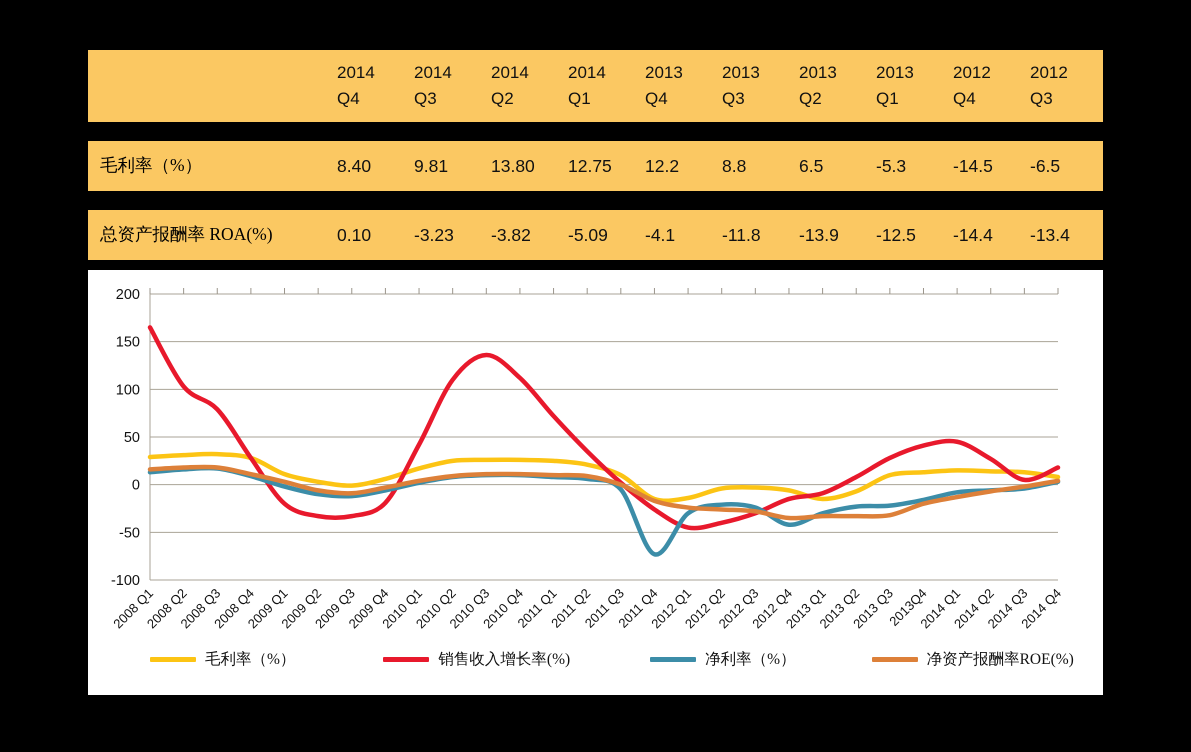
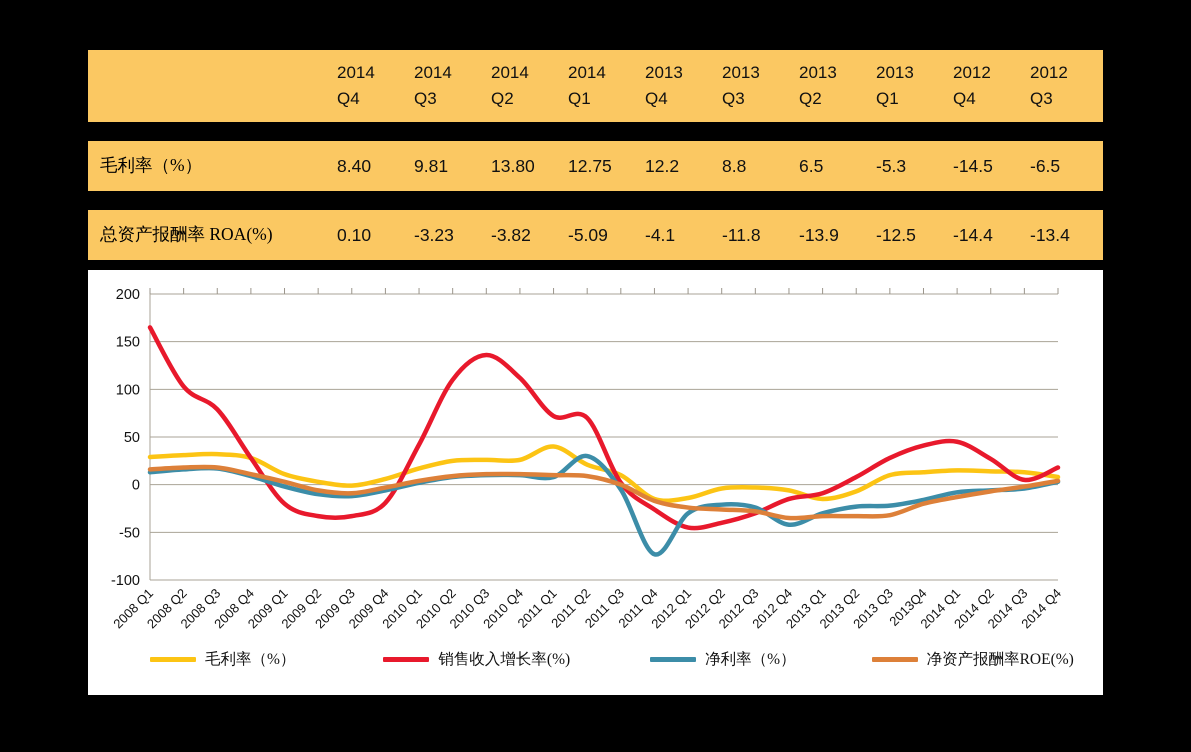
毛利率（%）/2011 Q1: 20 -> 40
销售收入增长率(%)/2011 Q2: 40 -> 70
净利率（%）/2011 Q2: 10 -> 30
